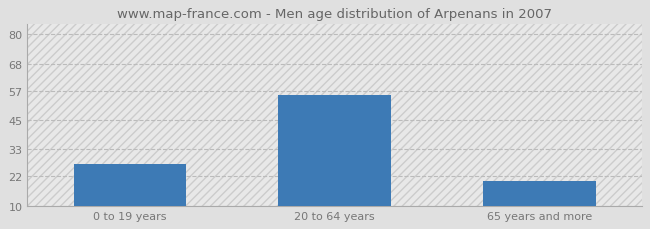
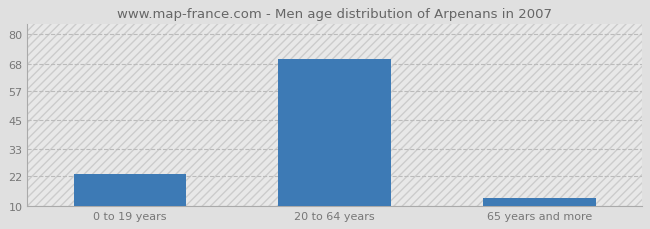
0 to 19 years: 27 -> 23
20 to 64 years: 55 -> 70
65 years and more: 20 -> 13
